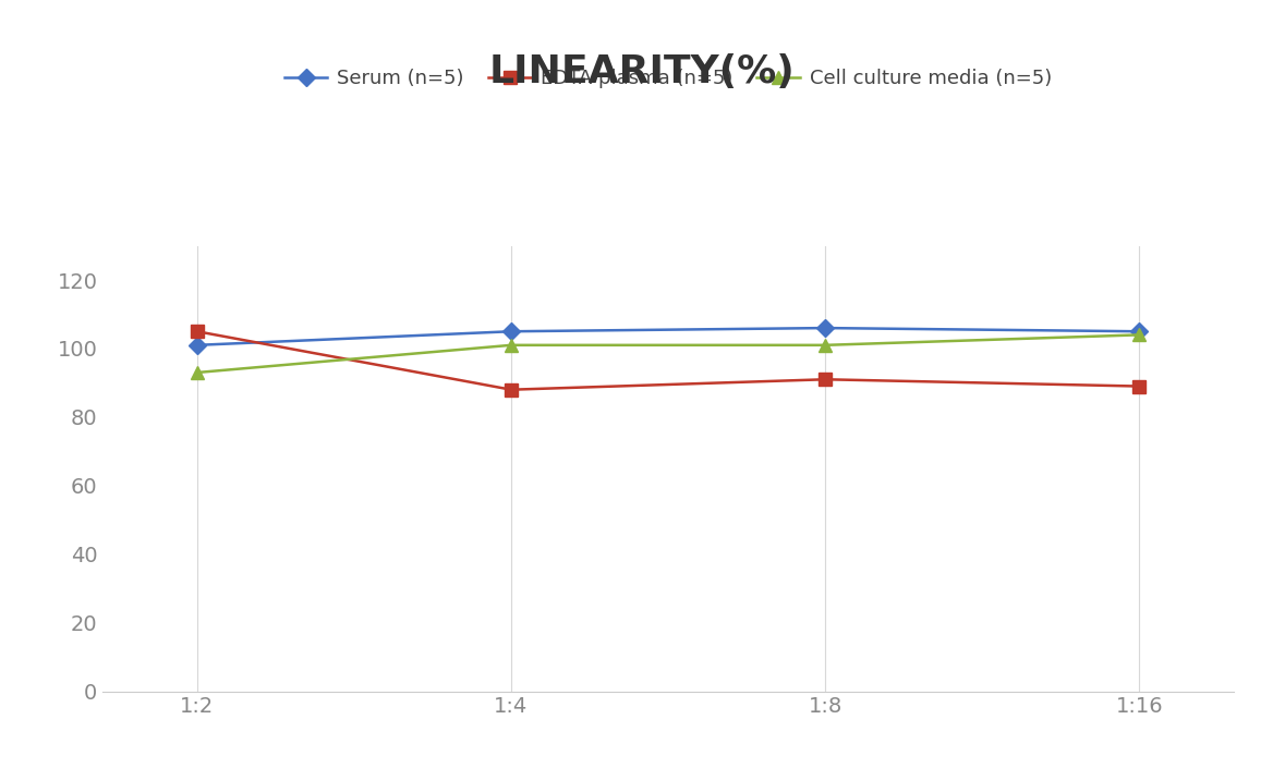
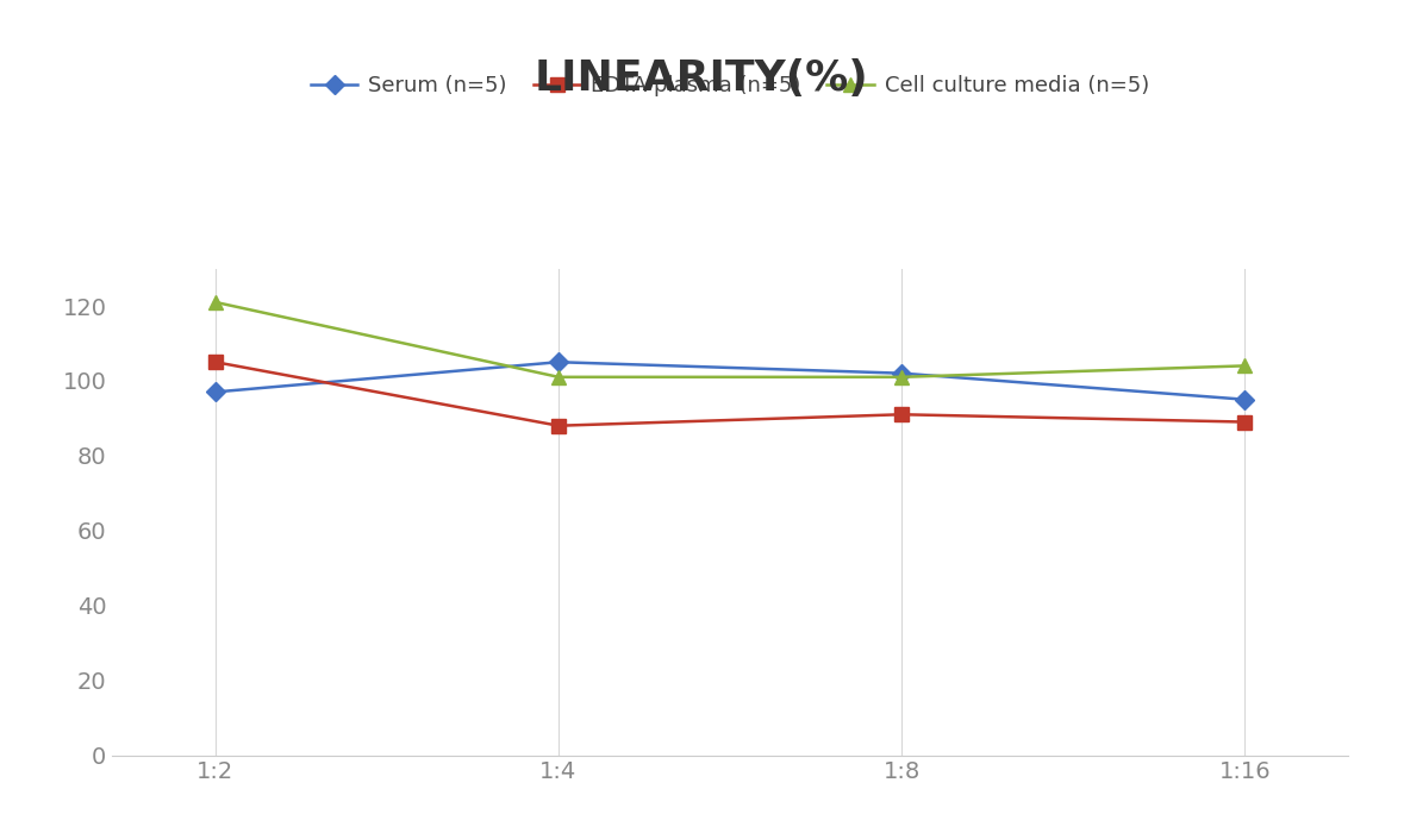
Serum (n=5)/1:2: 101 -> 97
Cell culture media (n=5)/1:2: 93 -> 121
Serum (n=5)/1:8: 106 -> 102
Serum (n=5)/1:16: 105 -> 95
